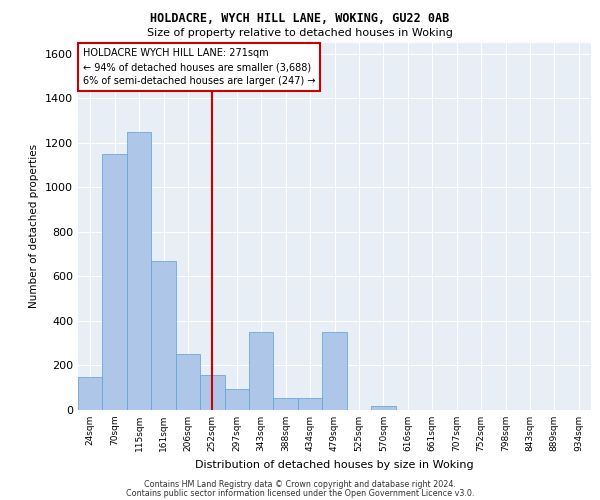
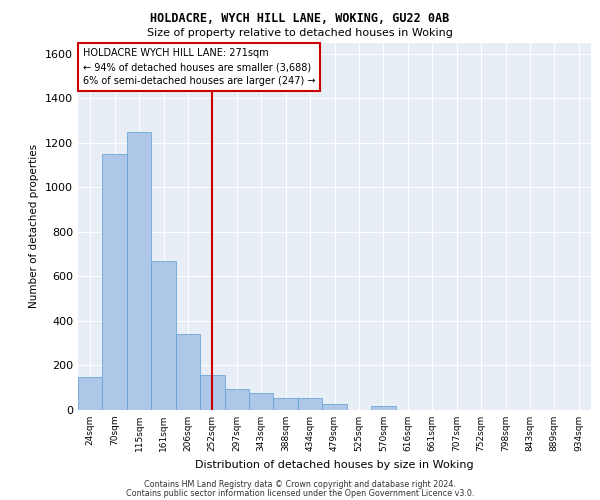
206sqm: 250 -> 340
343sqm: 350 -> 75
479sqm: 350 -> 25
